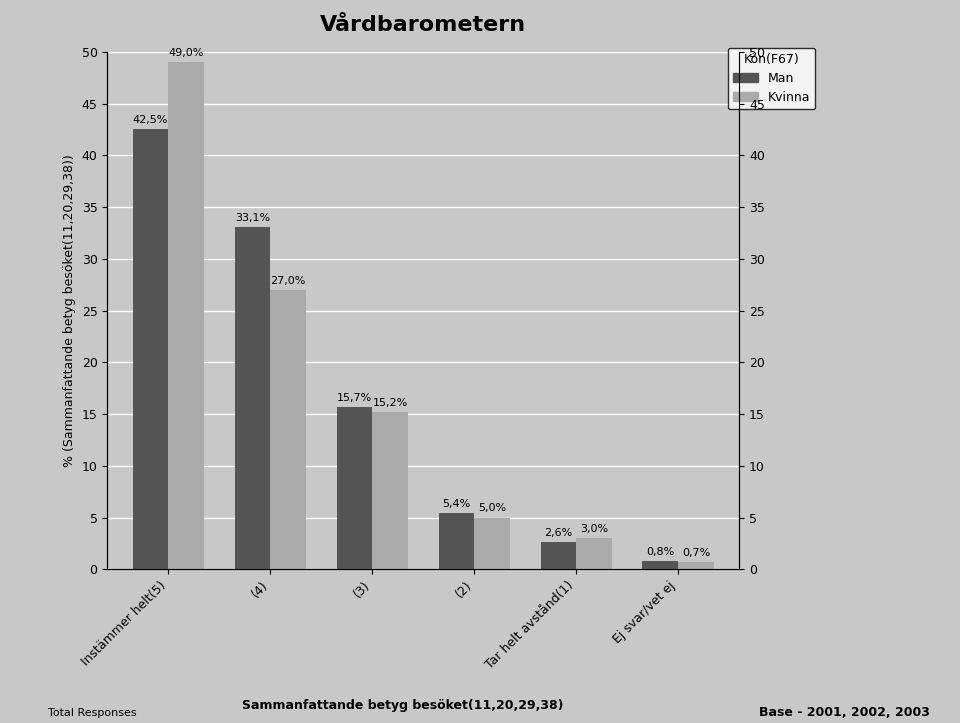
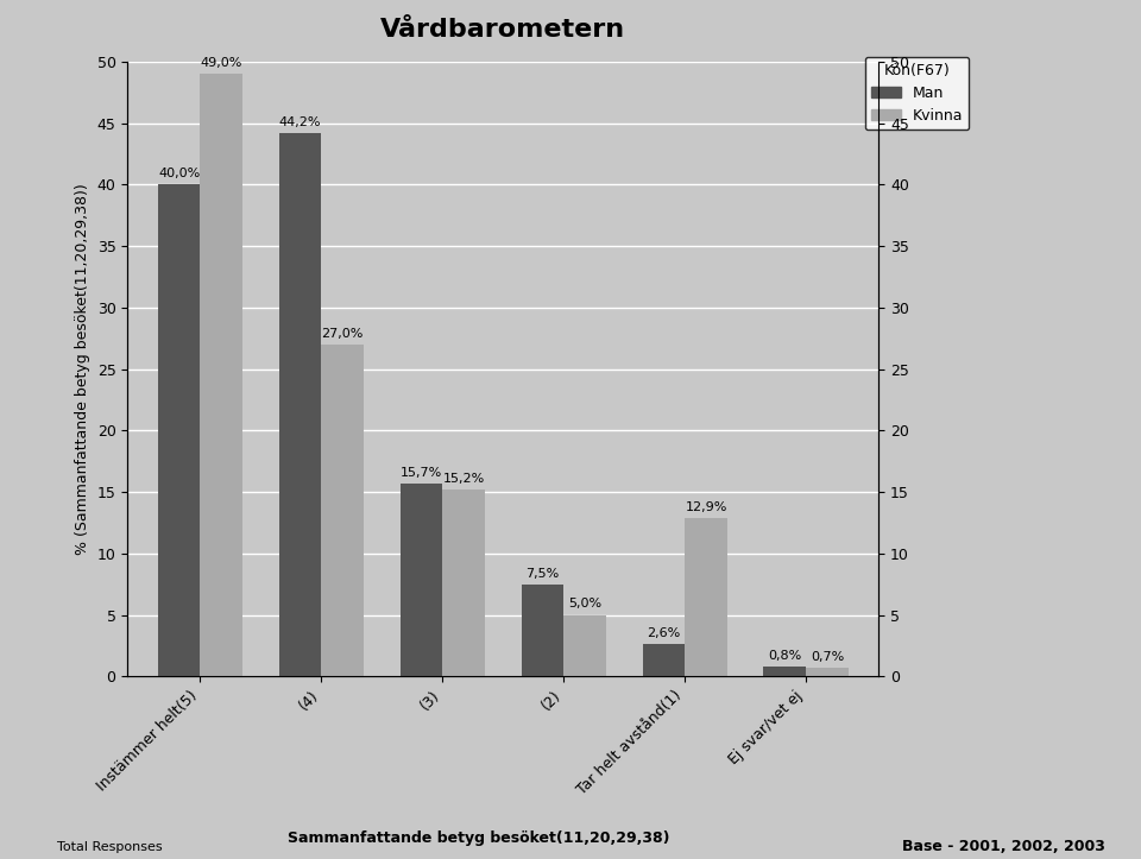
Man/Instämmer helt(5): 42,5% -> 40,0%
Man/(4): 33,1% -> 44,2%
Man/(2): 5,4% -> 7,5%
Kvinna/Tar helt avstånd(1): 3,0% -> 12,9%
